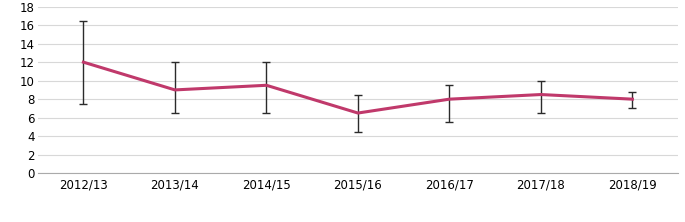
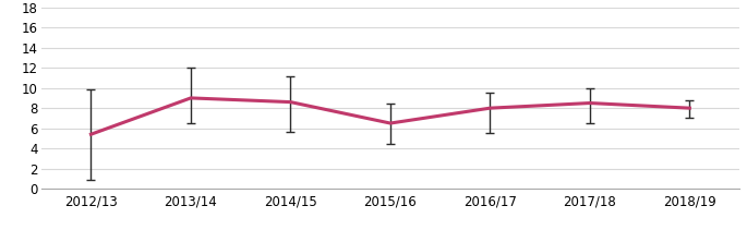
2012/13: 12.0 -> 5.4
2014/15: 9.5 -> 8.6
